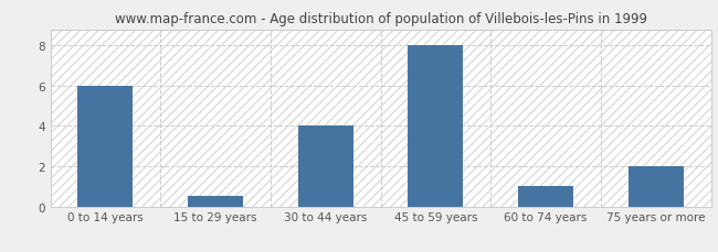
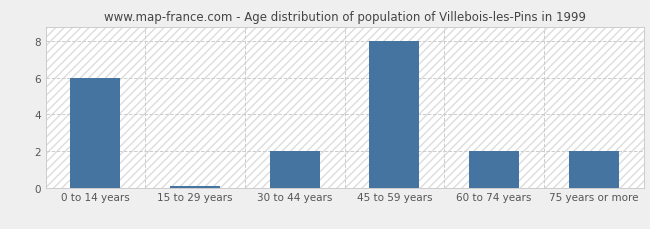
15 to 29 years: 0.5 -> 0.1
30 to 44 years: 4.0 -> 2.0
60 to 74 years: 1.0 -> 2.0
